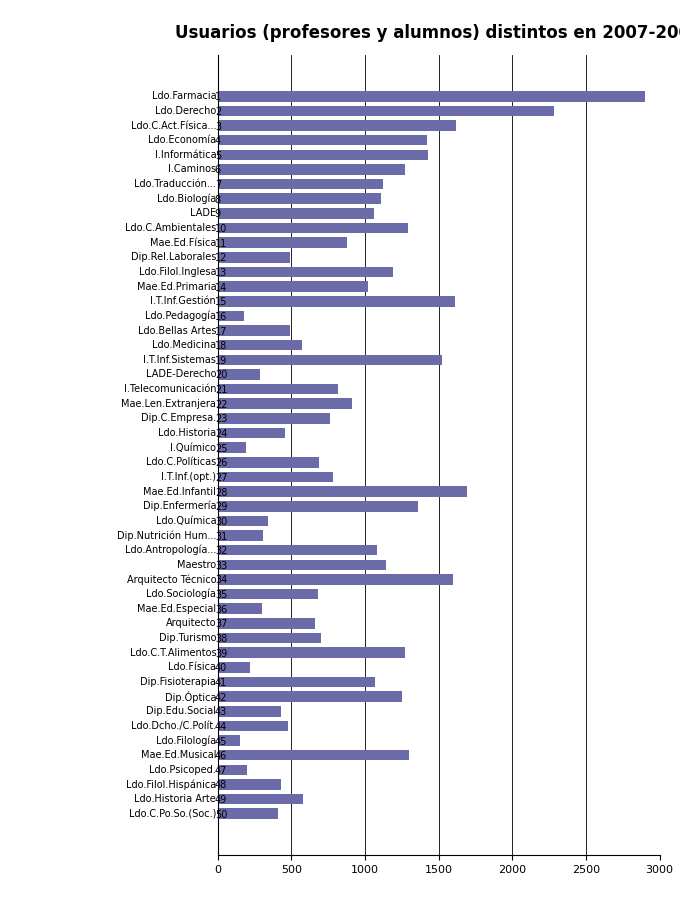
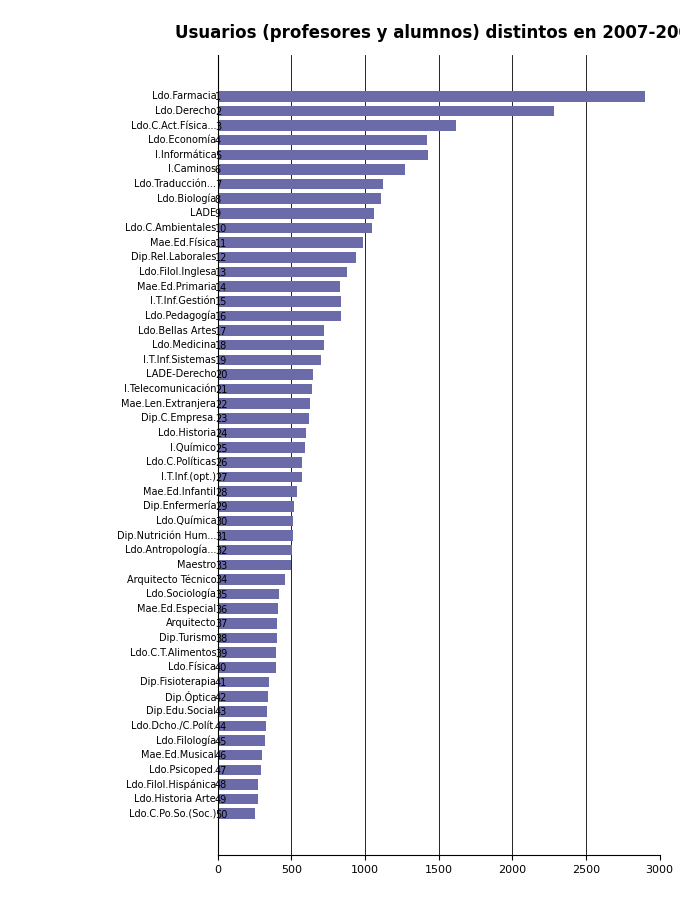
10: 1290 -> 1050
11: 880 -> 990
12: 490 -> 940
13: 1190 -> 880
14: 1020 -> 830
15: 1610 -> 840
16: 180 -> 840
17: 490 -> 720
18: 570 -> 720
19: 1520 -> 700
20: 290 -> 650
21: 820 -> 640
22: 910 -> 630
23: 760 -> 620
24: 460 -> 600
25: 190 -> 590
26: 690 -> 570
27: 780 -> 570
28: 1690 -> 540
29: 1360 -> 520
30: 340 -> 510
31: 310 -> 510
32: 1080 -> 500
33: 1140 -> 500
34: 1600 -> 460
35: 680 -> 420
36: 300 -> 410
37: 660 -> 400
38: 700 -> 400
39: 1270 -> 400
40: 220 -> 400
41: 1070 -> 350
42: 1250 -> 340
43: 430 -> 340
44: 480 -> 330
45: 150 -> 320
46: 1300 -> 300
47: 200 -> 300
48: 430 -> 280
49: 580 -> 280
50: 410 -> 260
